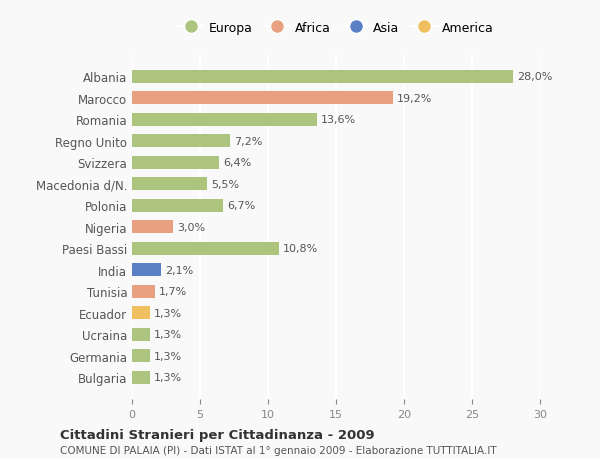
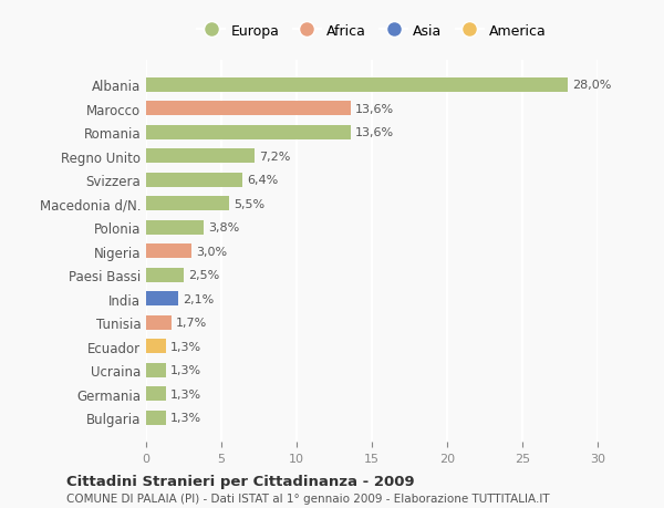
Marocco: 19,2% -> 13,6%
Polonia: 6,7% -> 3,8%
Paesi Bassi: 10,8% -> 2,5%
